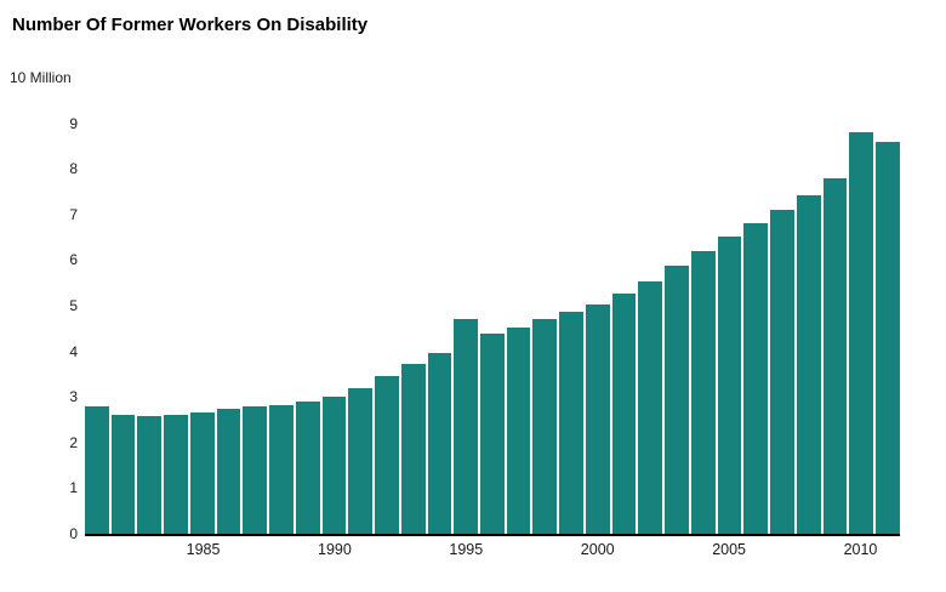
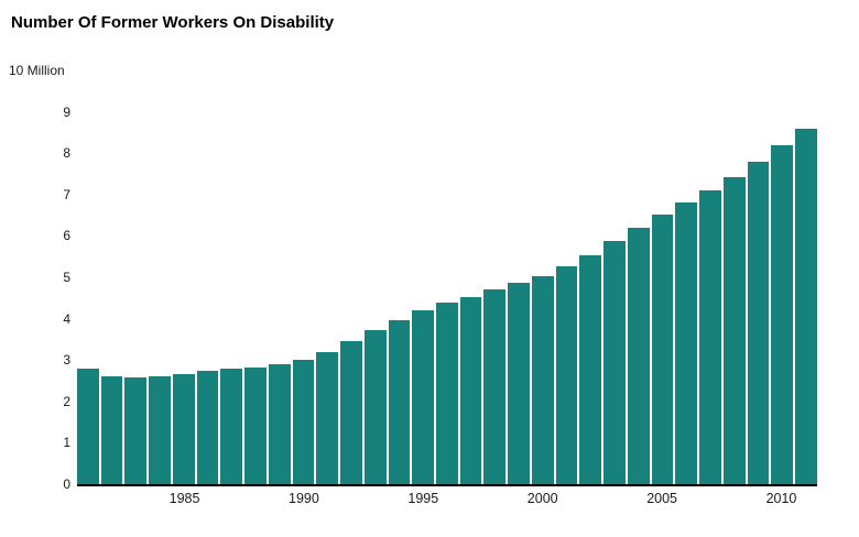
1995: 4.7 -> 4.2
2010: 8.8 -> 8.2
